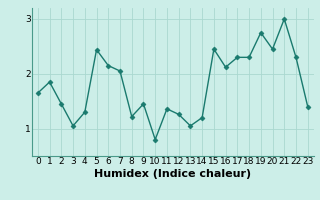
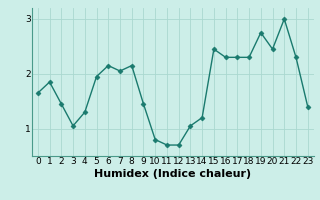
5: 2.44 -> 1.95
8: 1.22 -> 2.15
11: 1.36 -> 0.70
12: 1.26 -> 0.70
16: 2.12 -> 2.30
